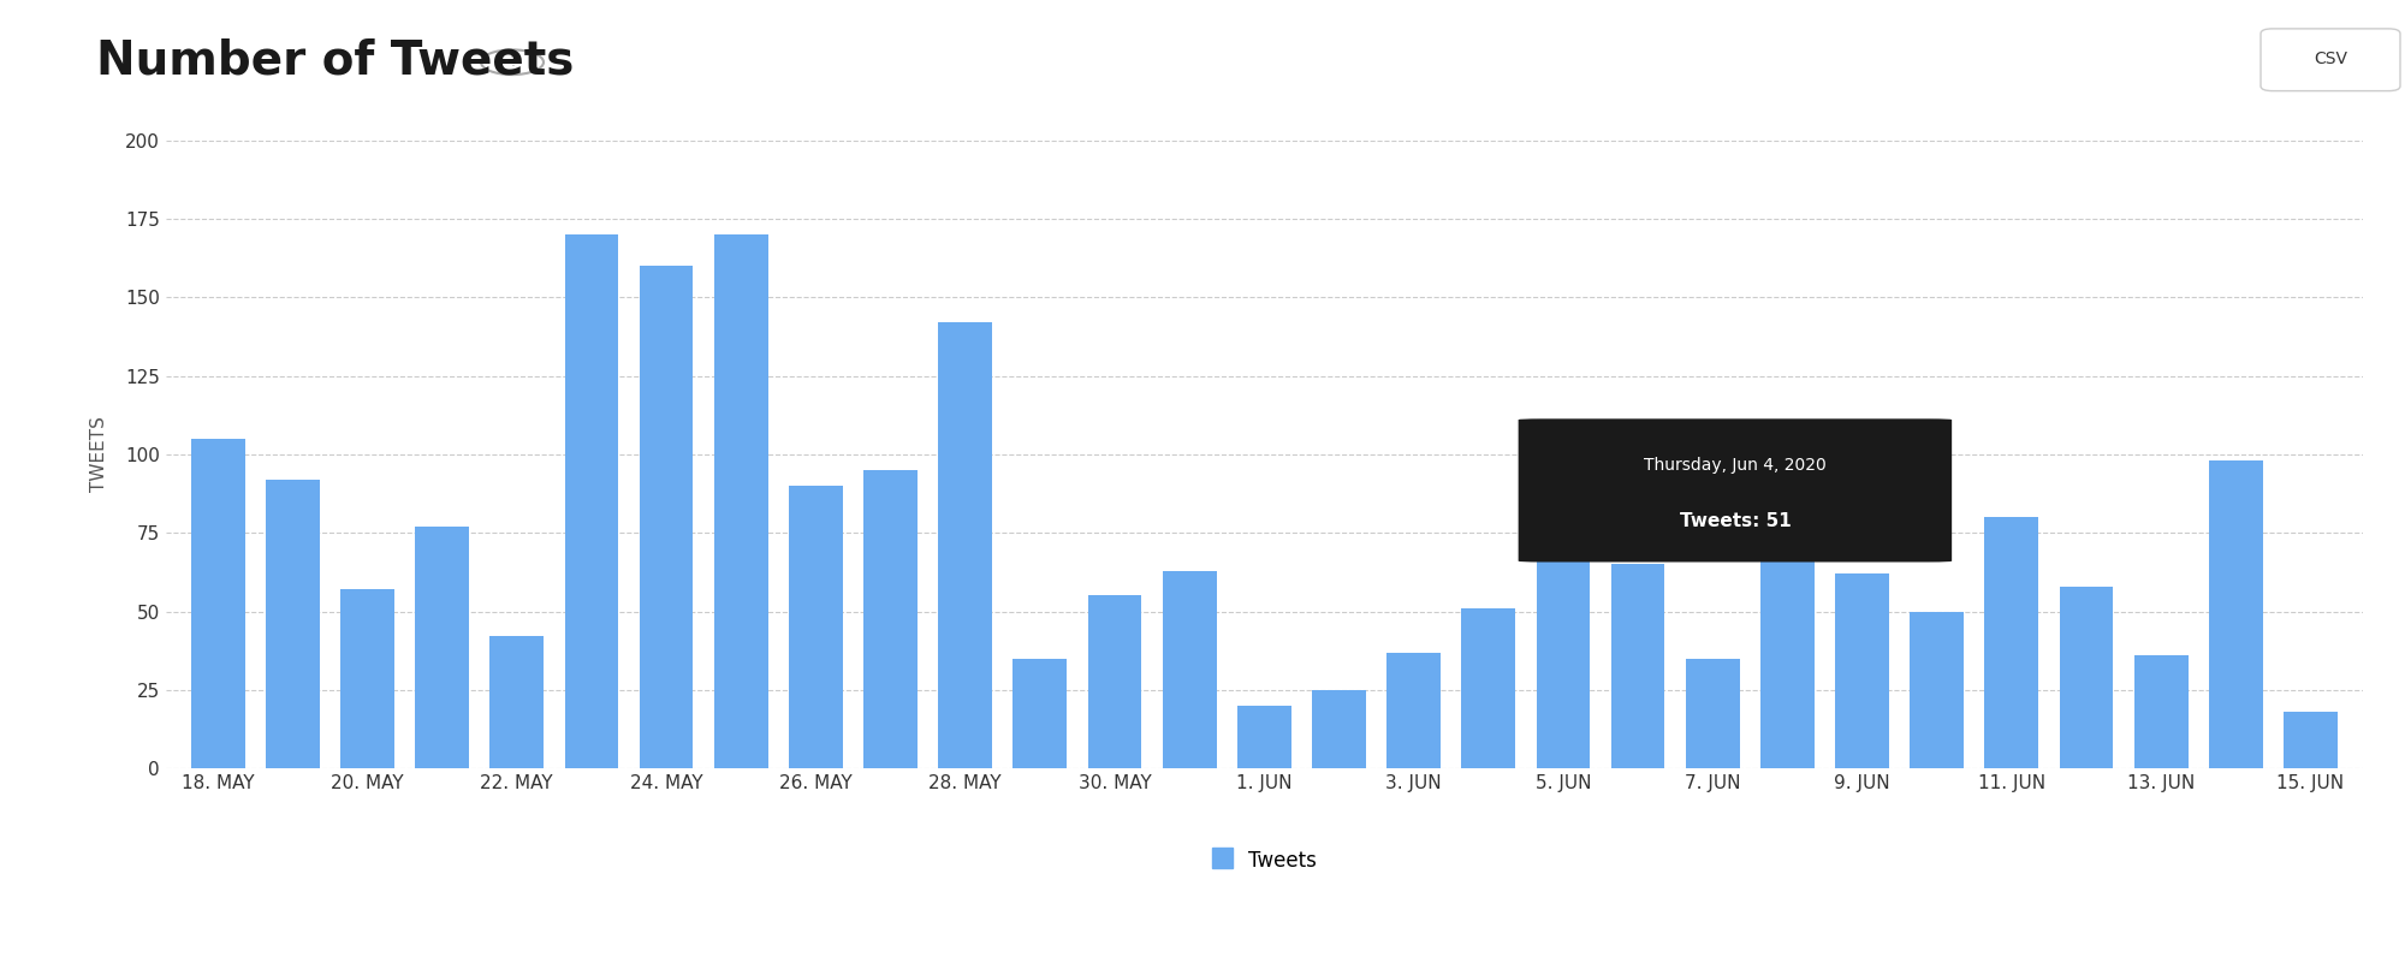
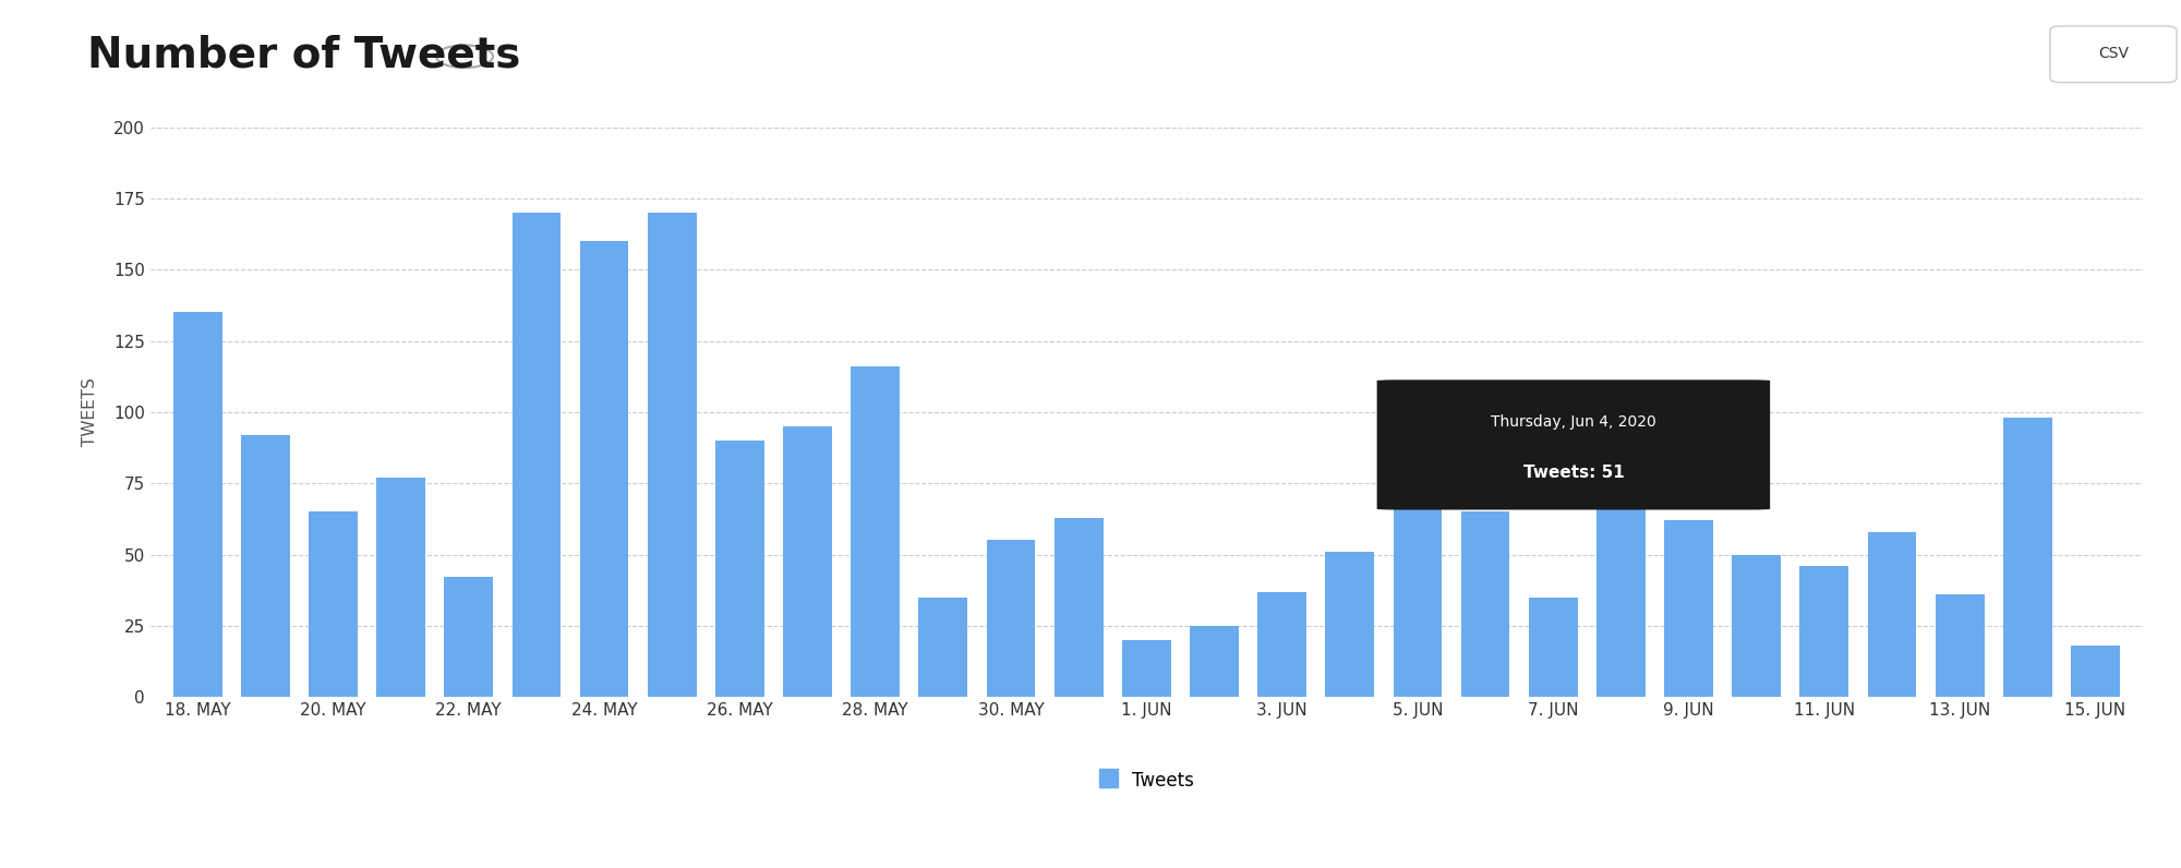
18. MAY: 105 -> 135
20. MAY: 57 -> 65
28. MAY: 142 -> 116
11. JUN: 80 -> 46
